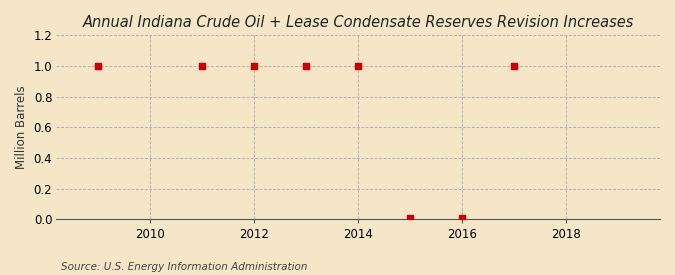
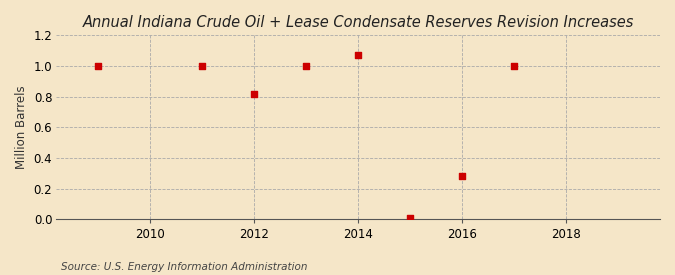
2012: 1.00 -> 0.82
2014: 1.00 -> 1.07
2016: 0.01 -> 0.28
